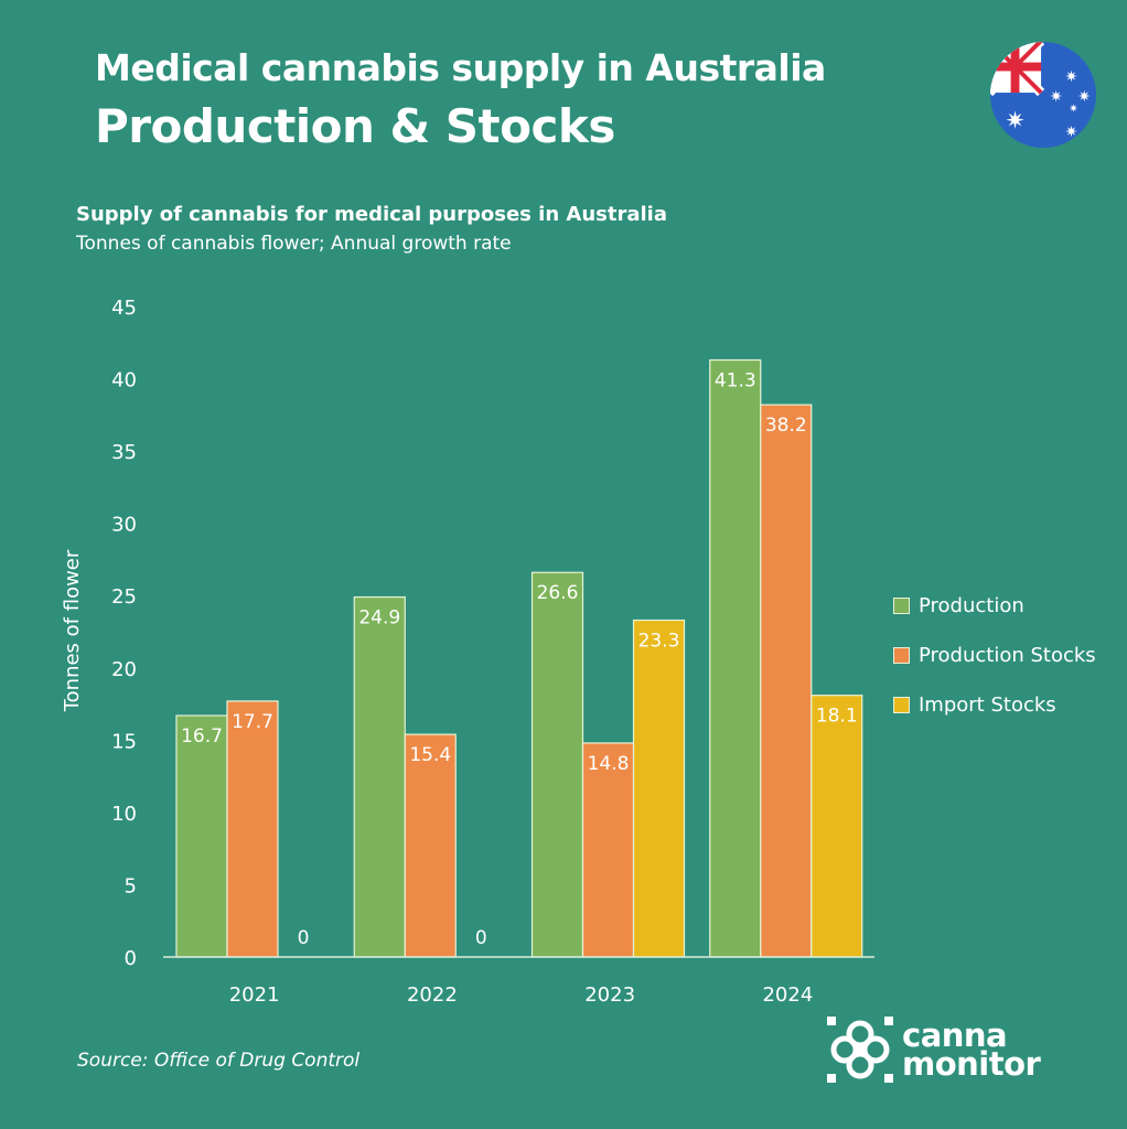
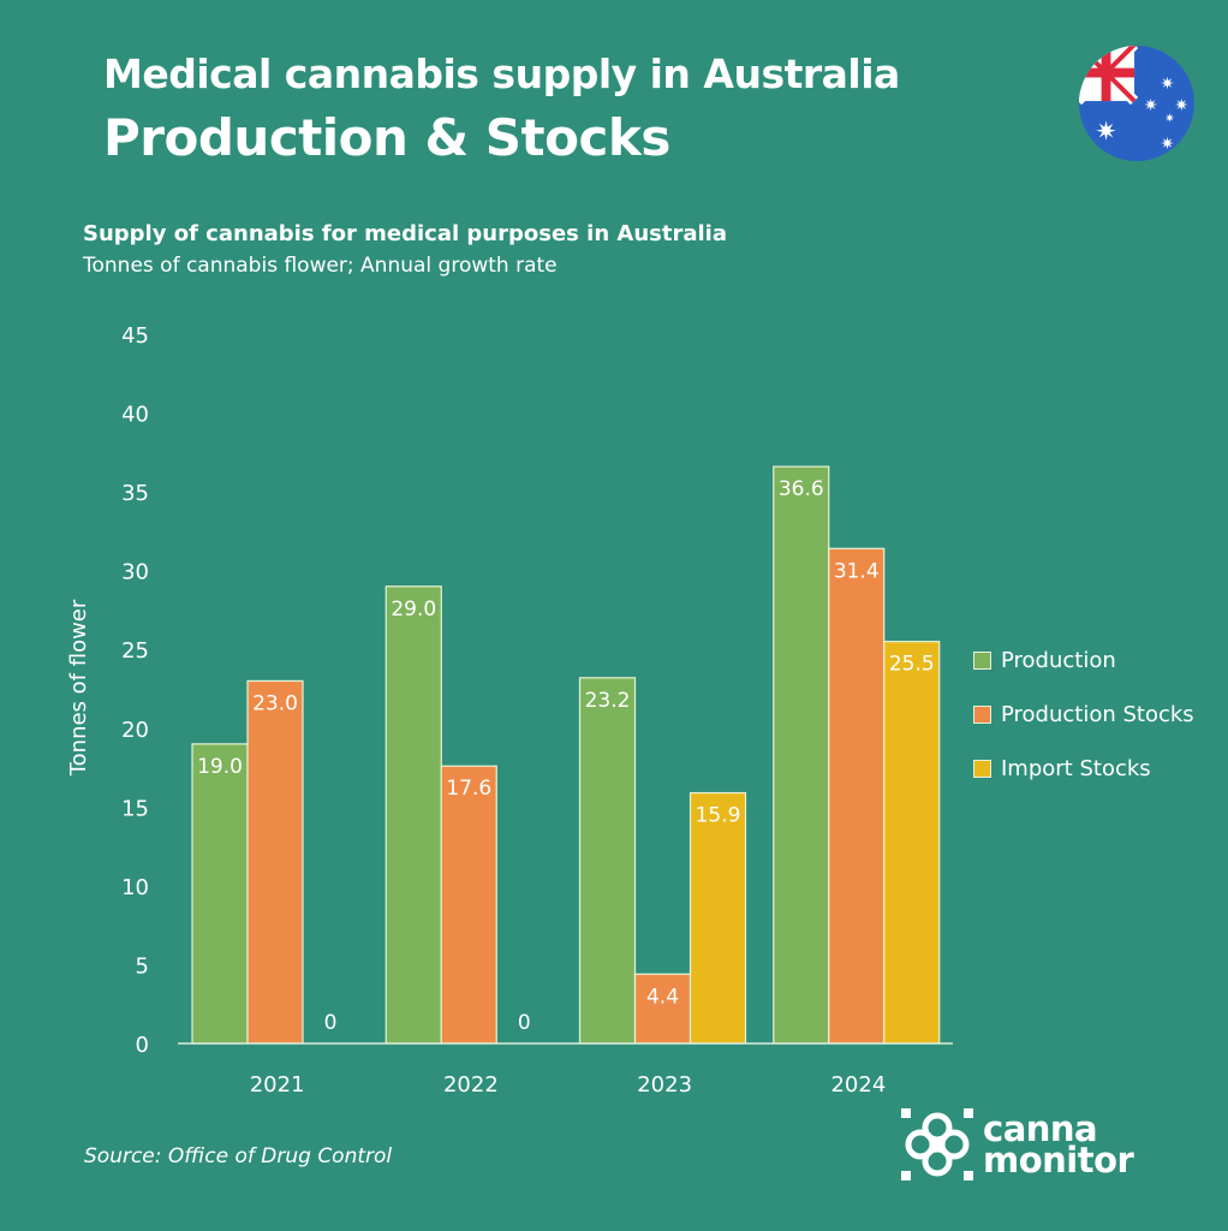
Production/2021: 16.7 -> 19.0
Production Stocks/2021: 17.7 -> 23.0
Production/2022: 24.9 -> 29.0
Production Stocks/2022: 15.4 -> 17.6
Production/2023: 26.6 -> 23.2
Production Stocks/2023: 14.8 -> 4.4
Import Stocks/2023: 23.3 -> 15.9
Production/2024: 41.3 -> 36.6
Production Stocks/2024: 38.2 -> 31.4
Import Stocks/2024: 18.1 -> 25.5
